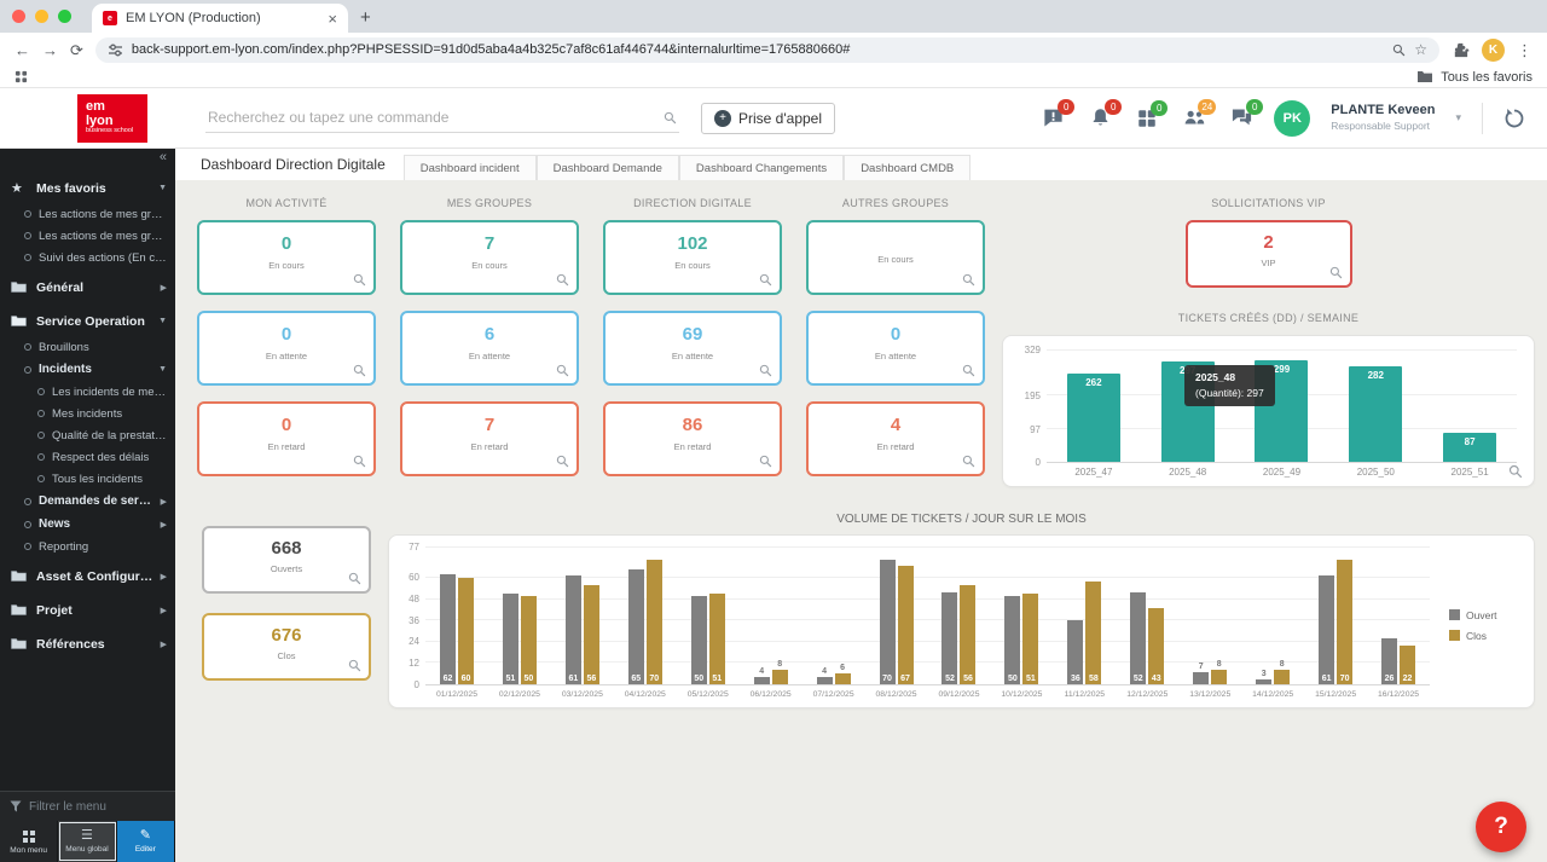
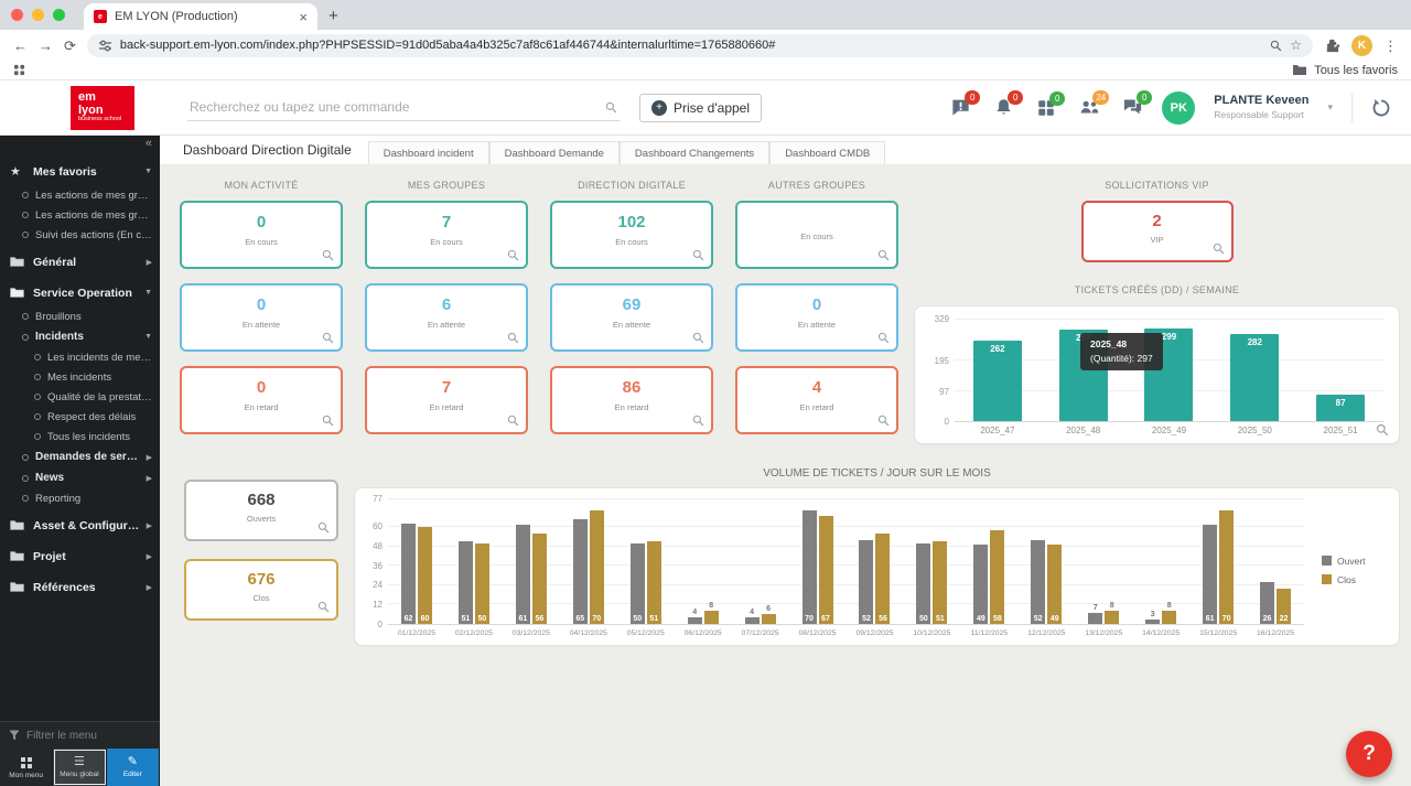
VOLUME DE TICKETS / JOUR SUR LE MOIS/Ouvert/11/12/2025: 36 -> 49
VOLUME DE TICKETS / JOUR SUR LE MOIS/Clos/12/12/2025: 43 -> 49
